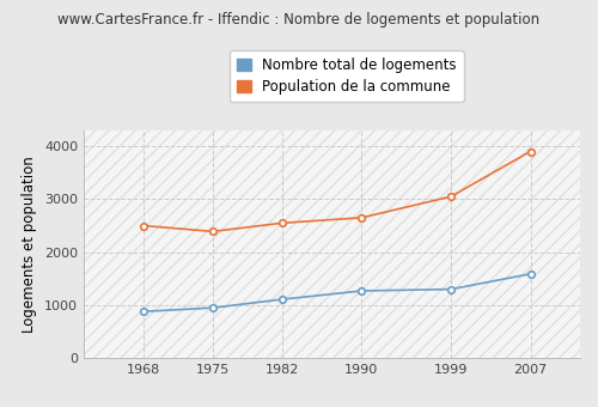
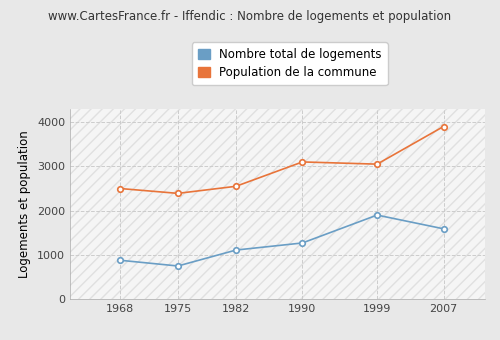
Nombre total de logements/1975: 950 -> 750
Population de la commune/1990: 2650 -> 3100
Nombre total de logements/1999: 1300 -> 1900
